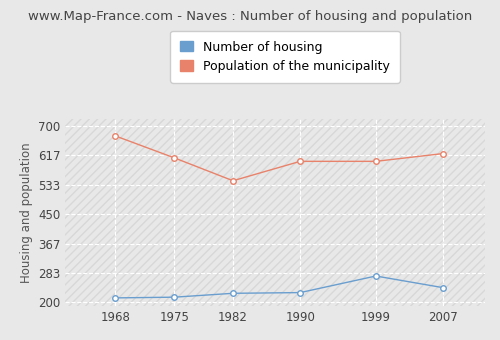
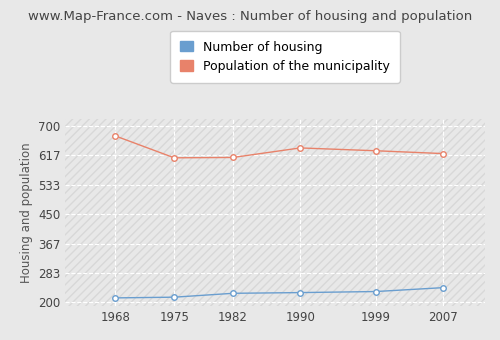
Population of the municipality/1982: 545 -> 611
Population of the municipality/1990: 600 -> 638
Number of housing/1999: 275 -> 231
Population of the municipality/1999: 600 -> 630
